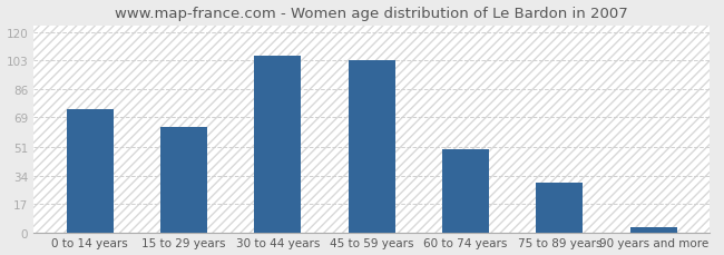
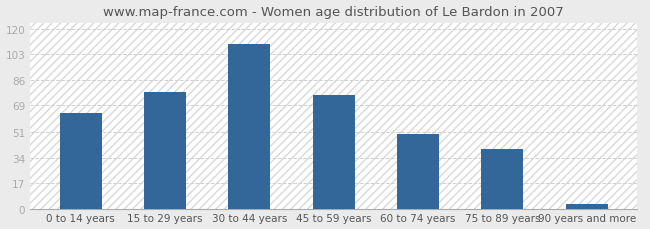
0 to 14 years: 74 -> 64
15 to 29 years: 63 -> 78
30 to 44 years: 106 -> 110
45 to 59 years: 103 -> 76
75 to 89 years: 30 -> 40
